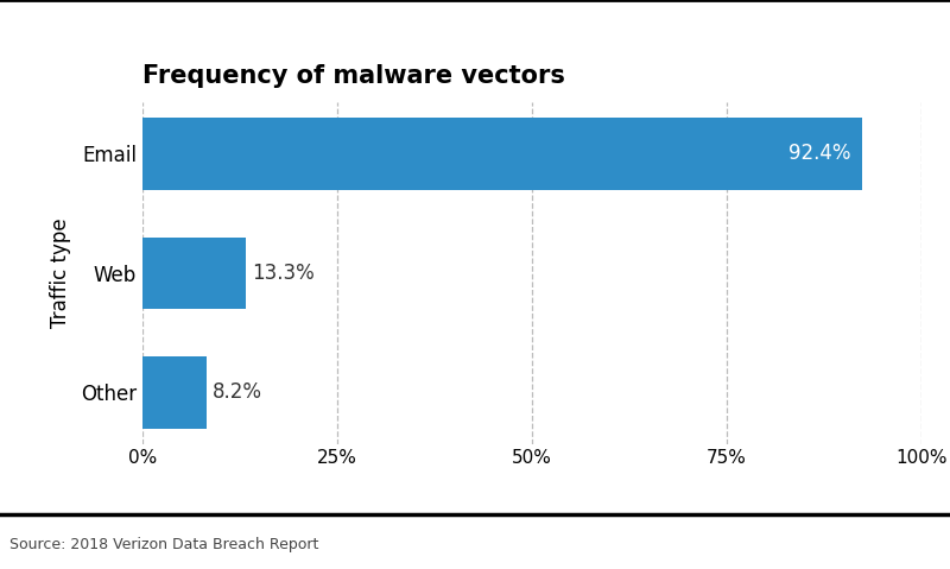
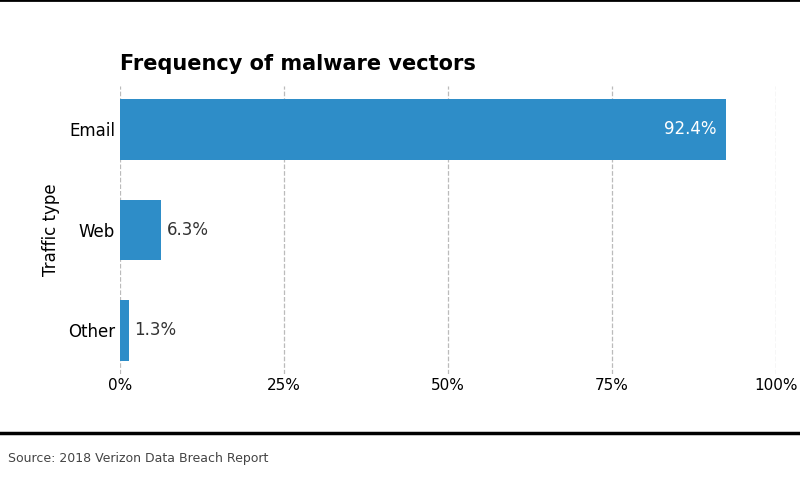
Web: 13.3% -> 6.3%
Other: 8.2% -> 1.3%
